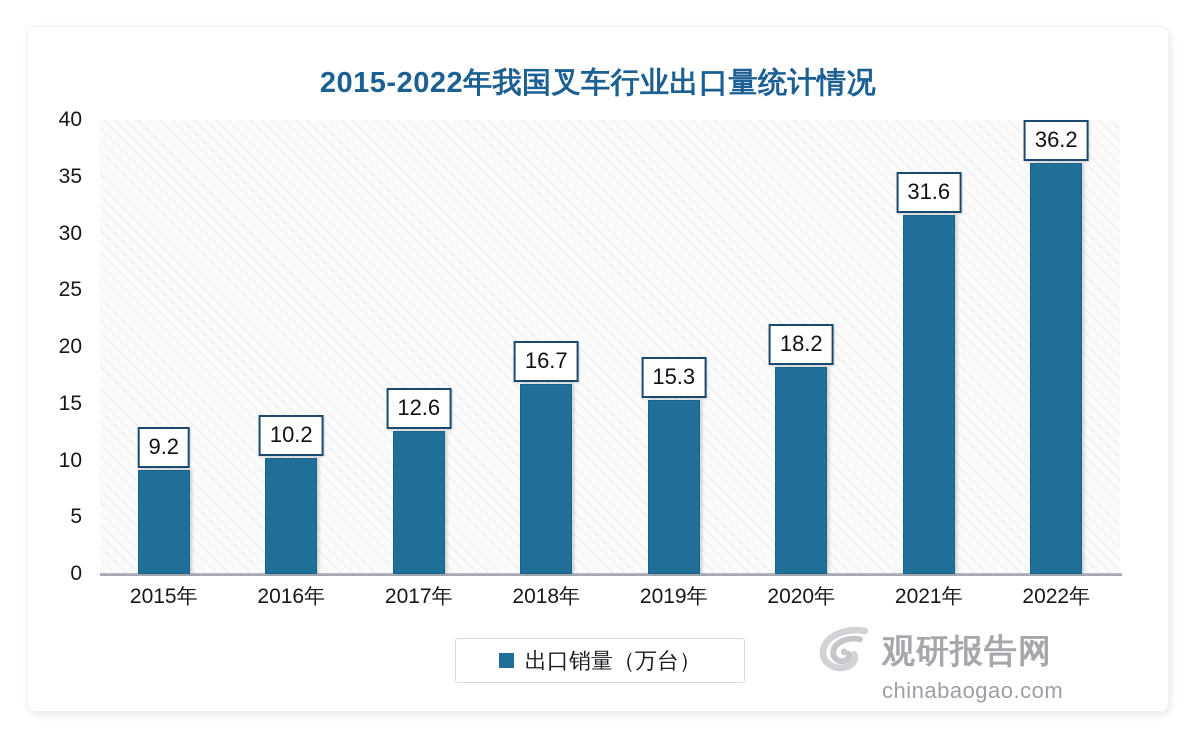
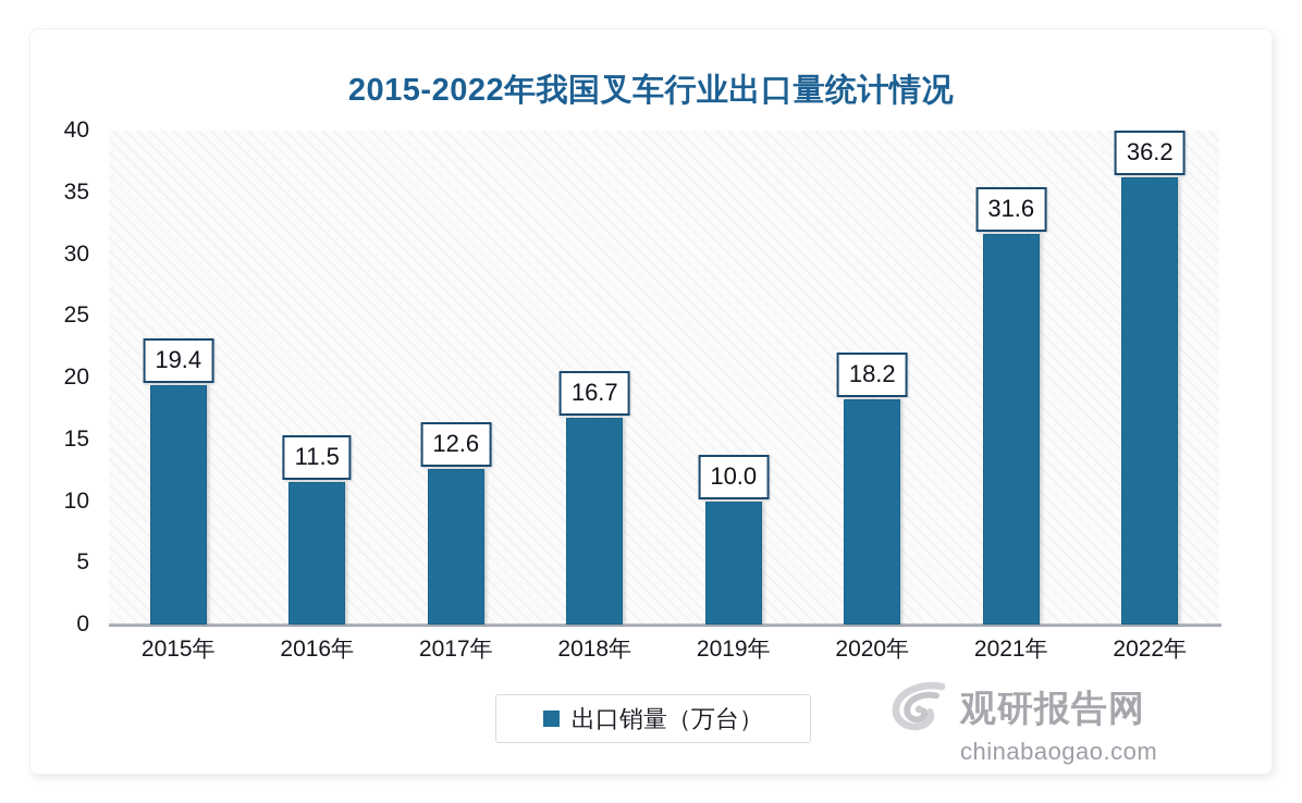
2015年: 9.2 -> 19.4
2016年: 10.2 -> 11.5
2019年: 15.3 -> 10.0
